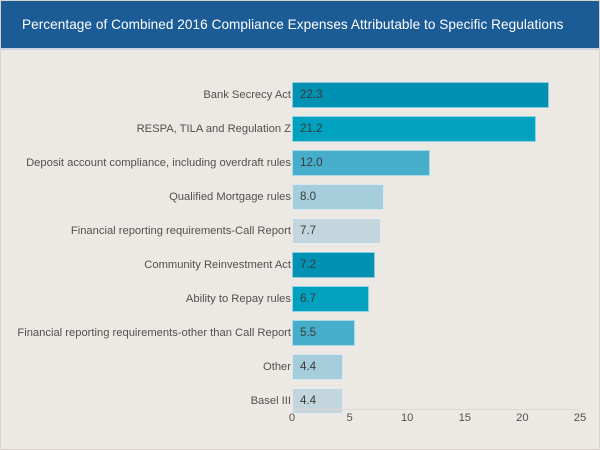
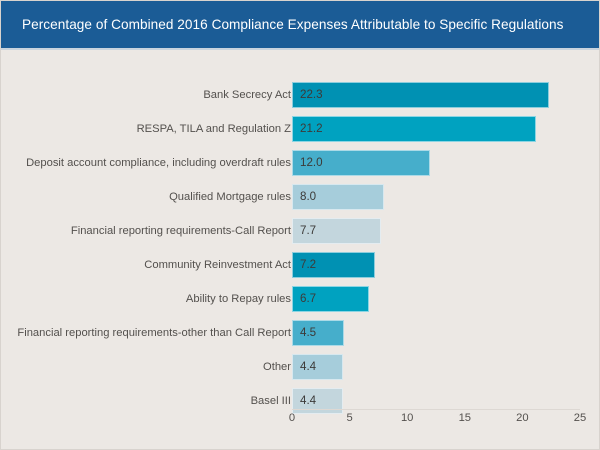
Financial reporting requirements-other than Call Report: 5.5 -> 4.5
